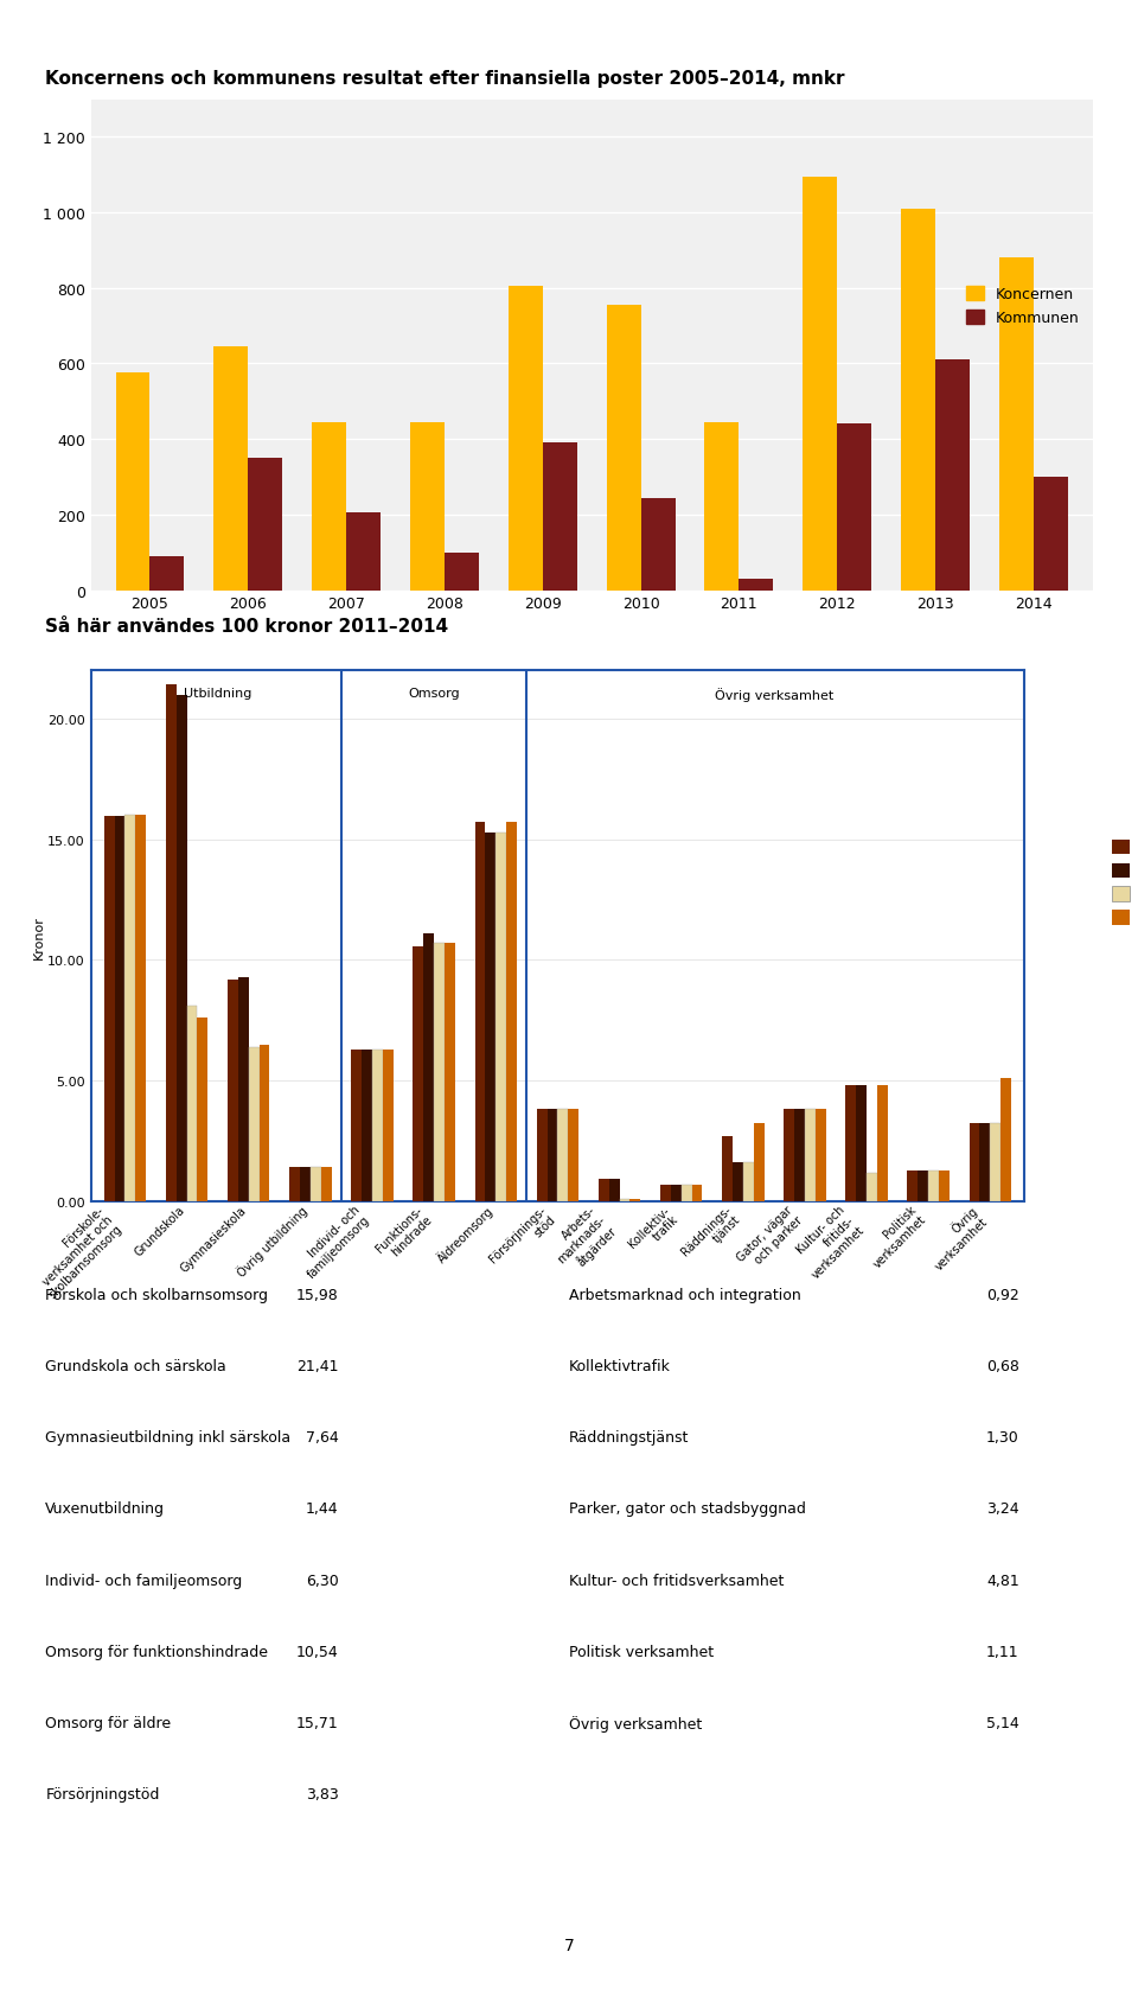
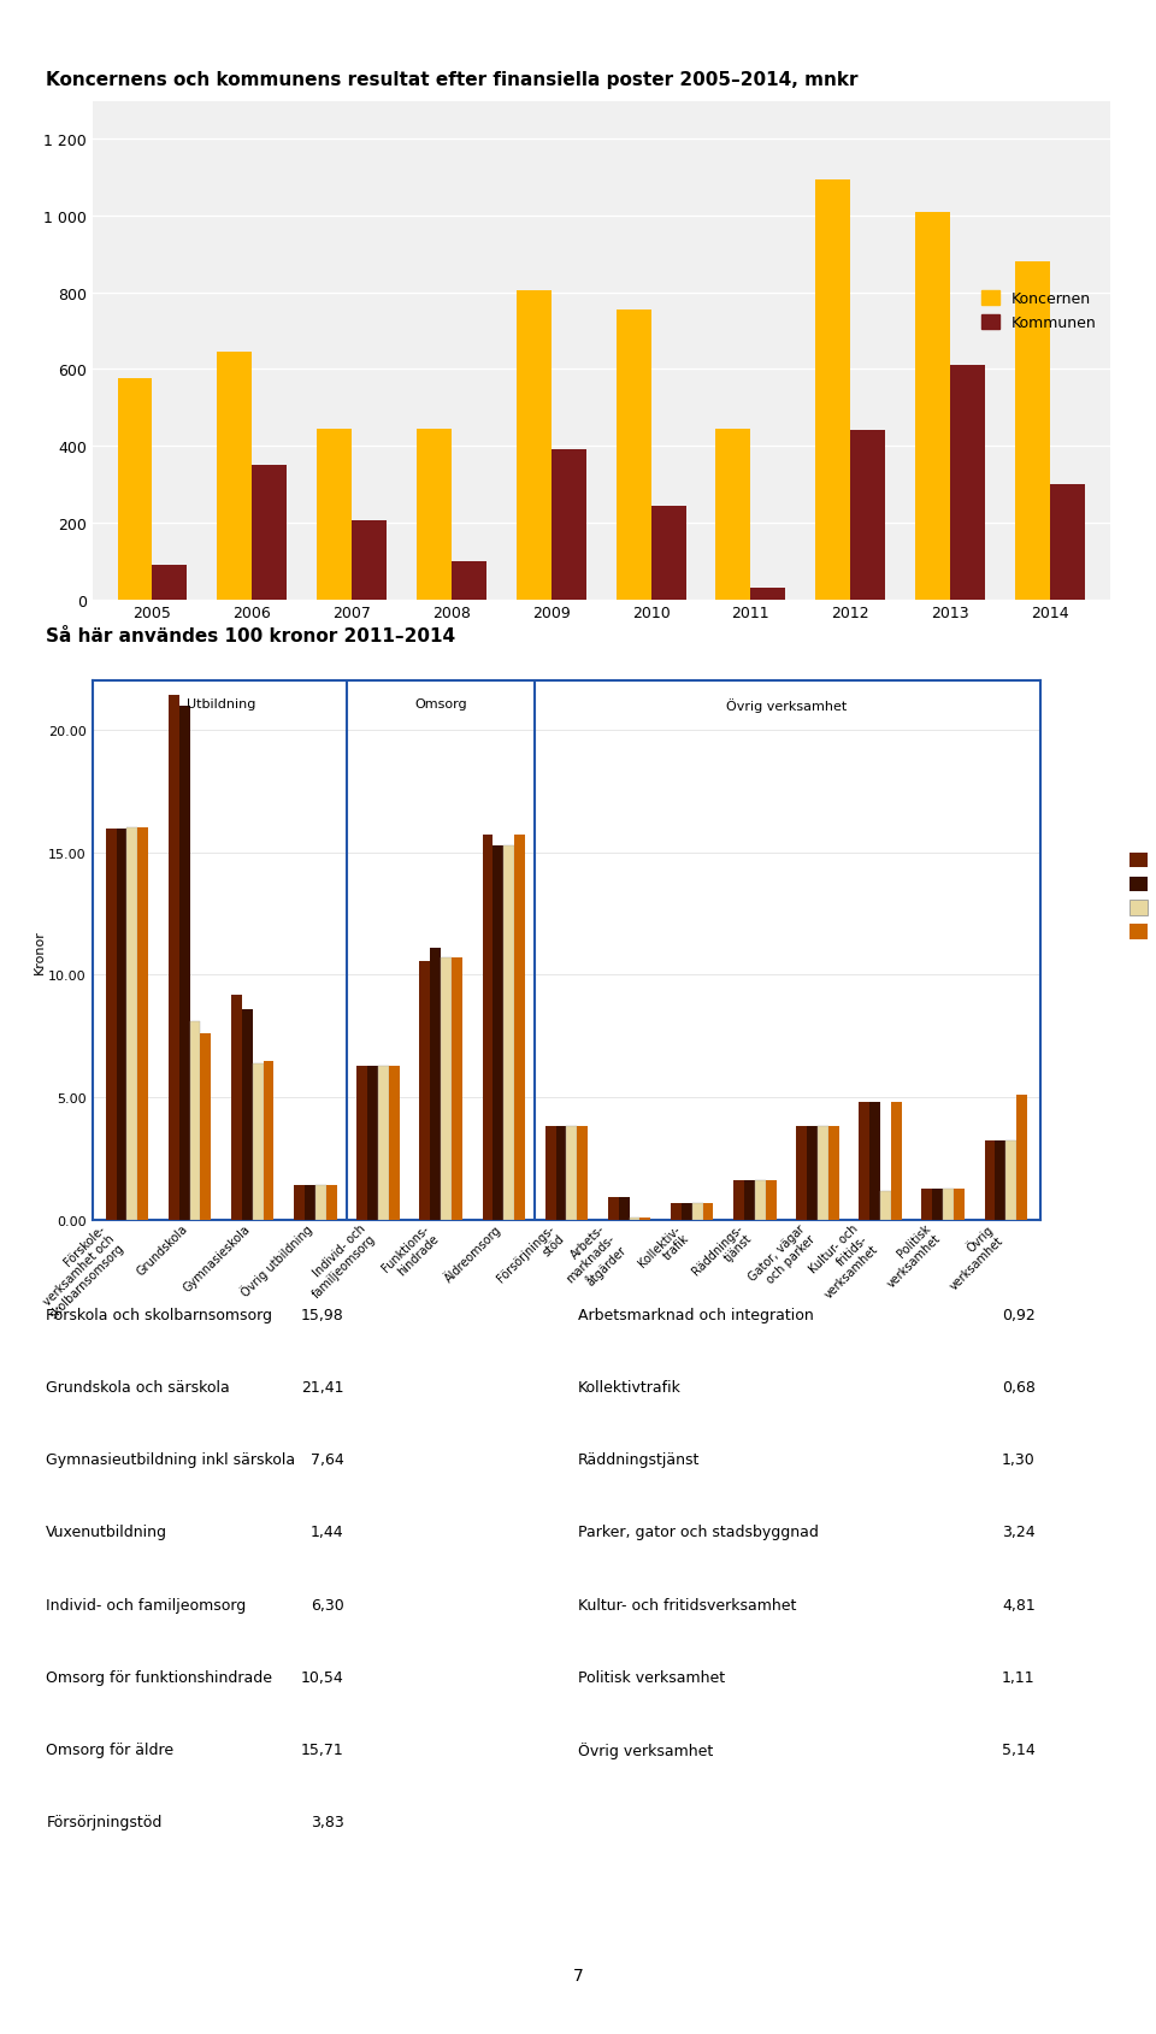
2012/Gymnasieskola: 9.30 -> 8.60
2011/Räddnings- tjänst: 2.70 -> 1.62
2014/Räddnings- tjänst: 3.25 -> 1.62
